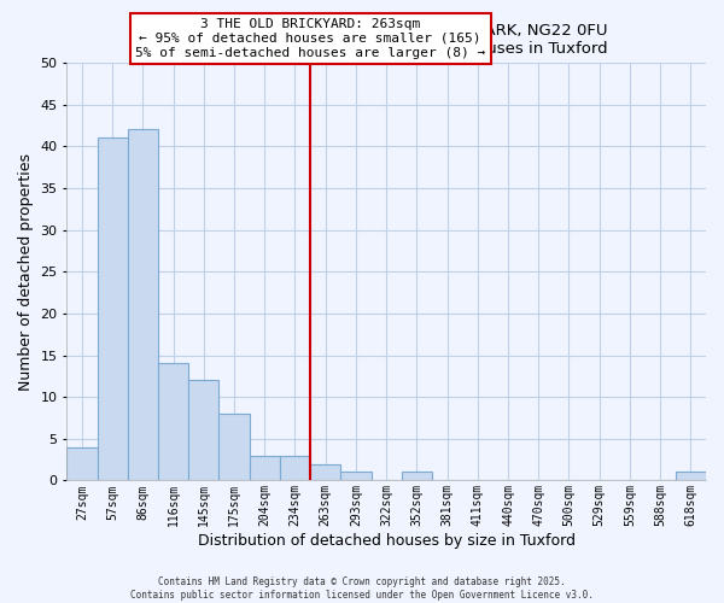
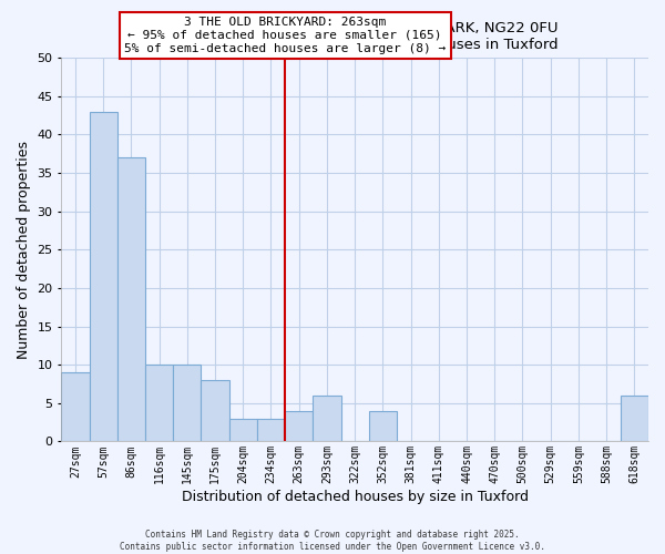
27sqm: 4 -> 9
57sqm: 41 -> 43
86sqm: 42 -> 37
116sqm: 14 -> 10
145sqm: 12 -> 10
263sqm: 2 -> 4
293sqm: 1 -> 6
352sqm: 1 -> 4
618sqm: 1 -> 6
